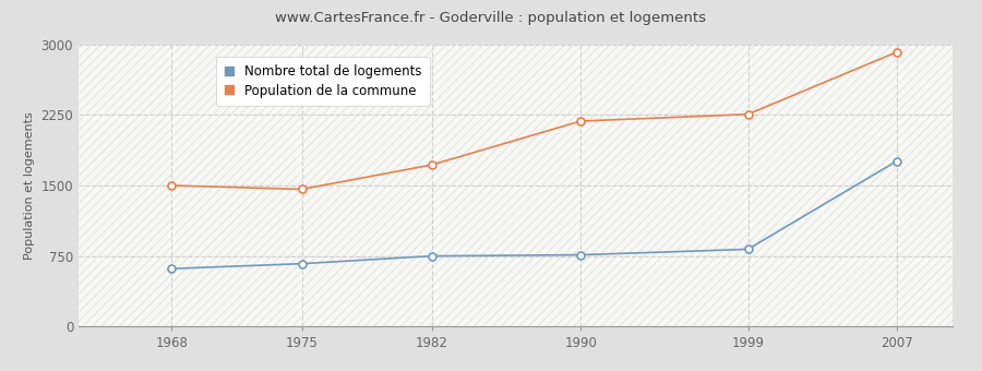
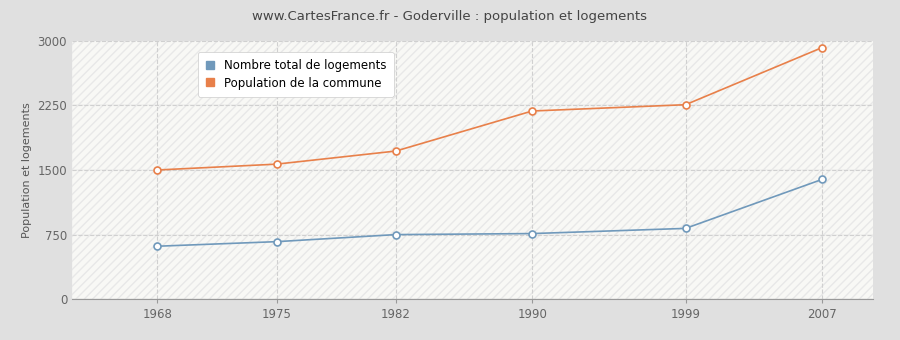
Population de la commune/1975: 1460 -> 1570
Nombre total de logements/2007: 1760 -> 1390
